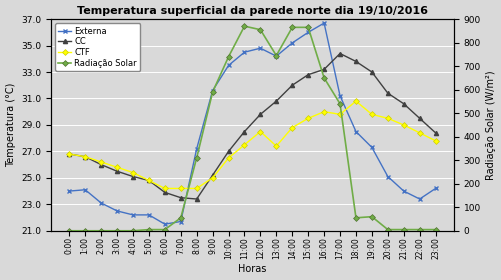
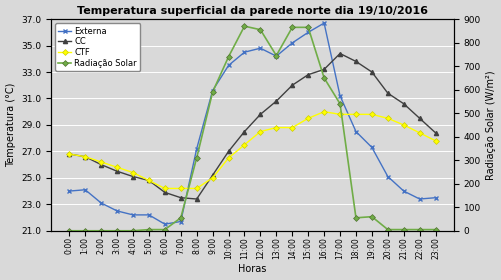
CTF/13:00: 27.4 -> 28.8
CTF/18:00: 30.8 -> 29.8
Externa/23:00: 24.2 -> 23.5
